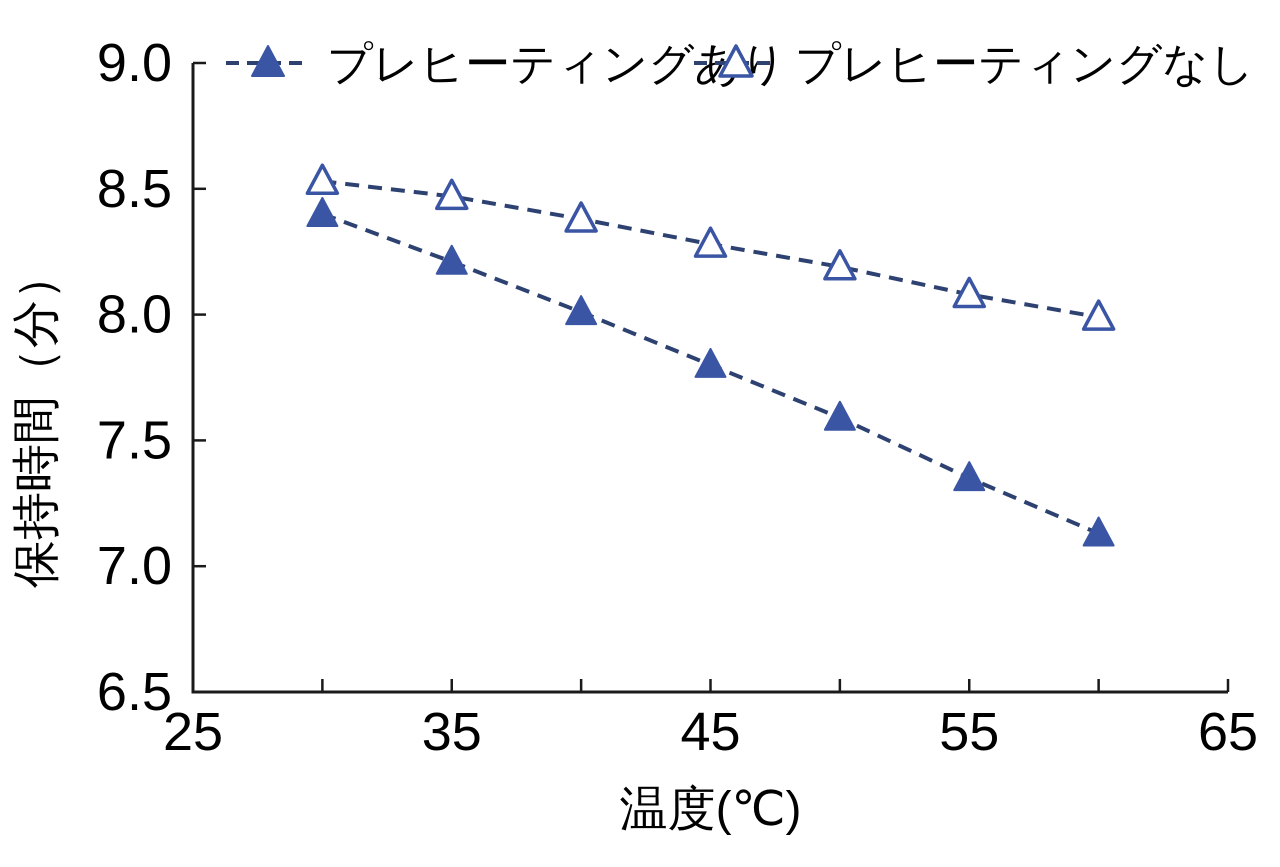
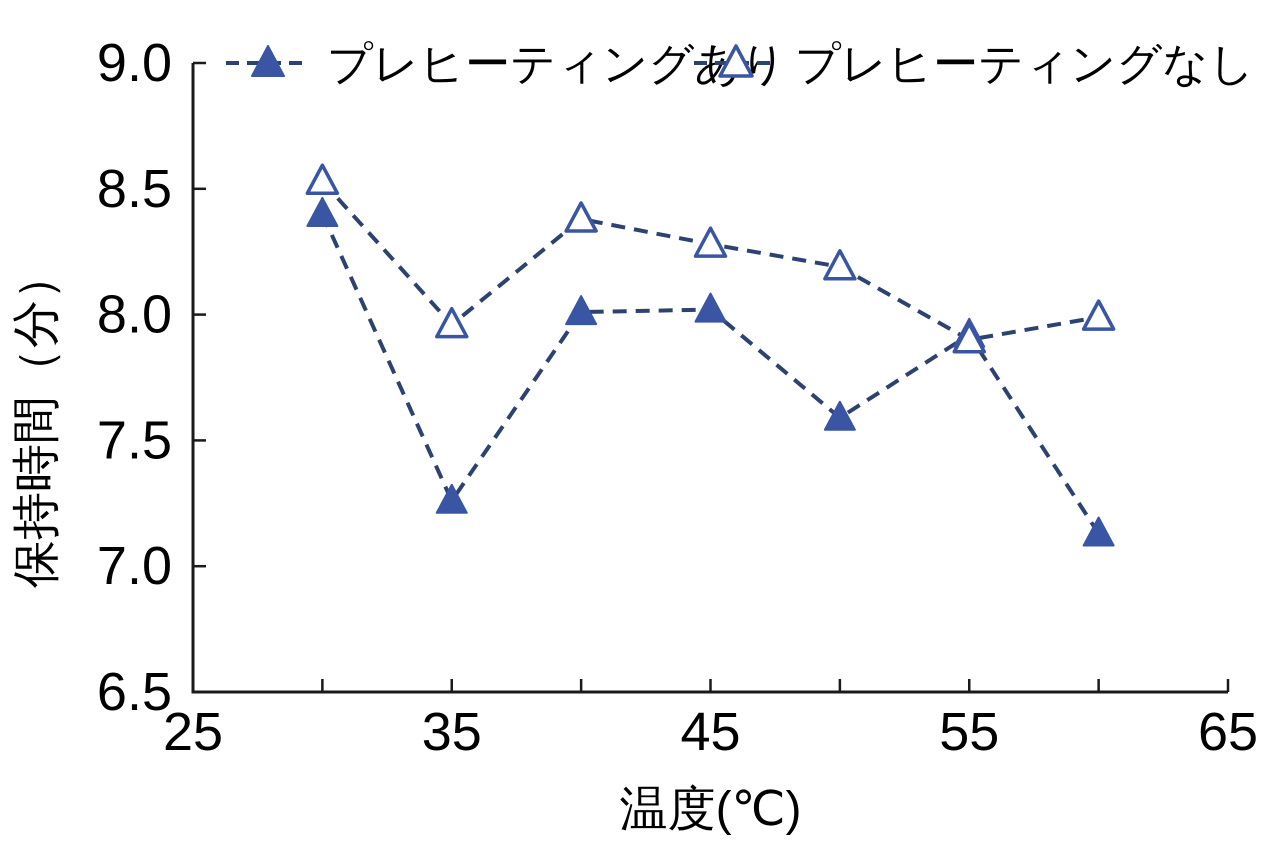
プレヒーティングあり/35: 8.21 -> 7.26
プレヒーティングなし/35: 8.47 -> 7.96
プレヒーティングあり/45: 7.80 -> 8.02
プレヒーティングあり/55: 7.35 -> 7.92
プレヒーティングなし/55: 8.08 -> 7.90
